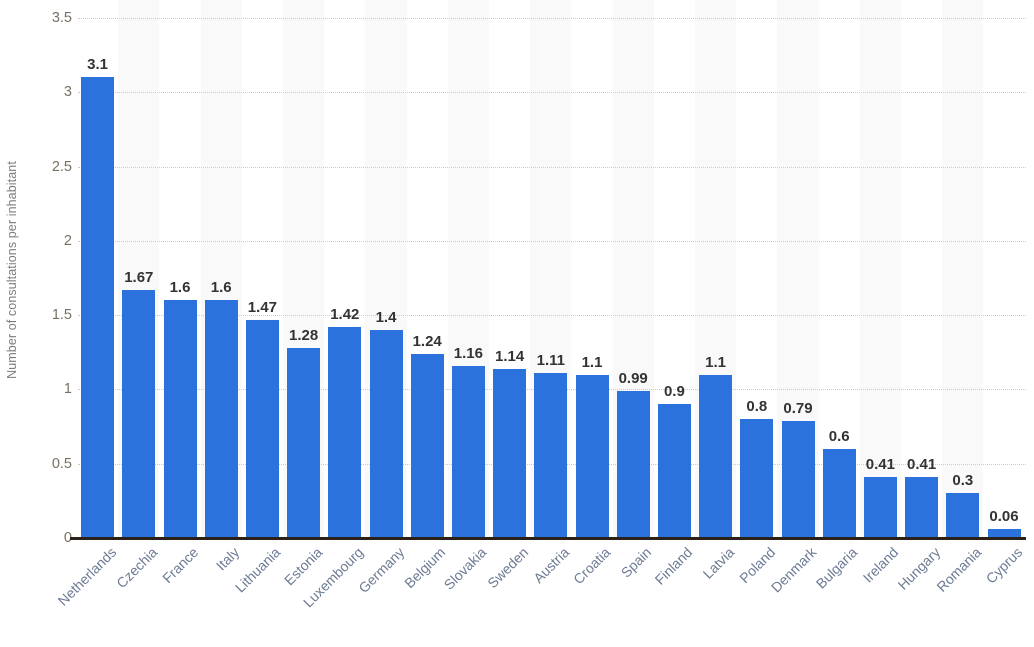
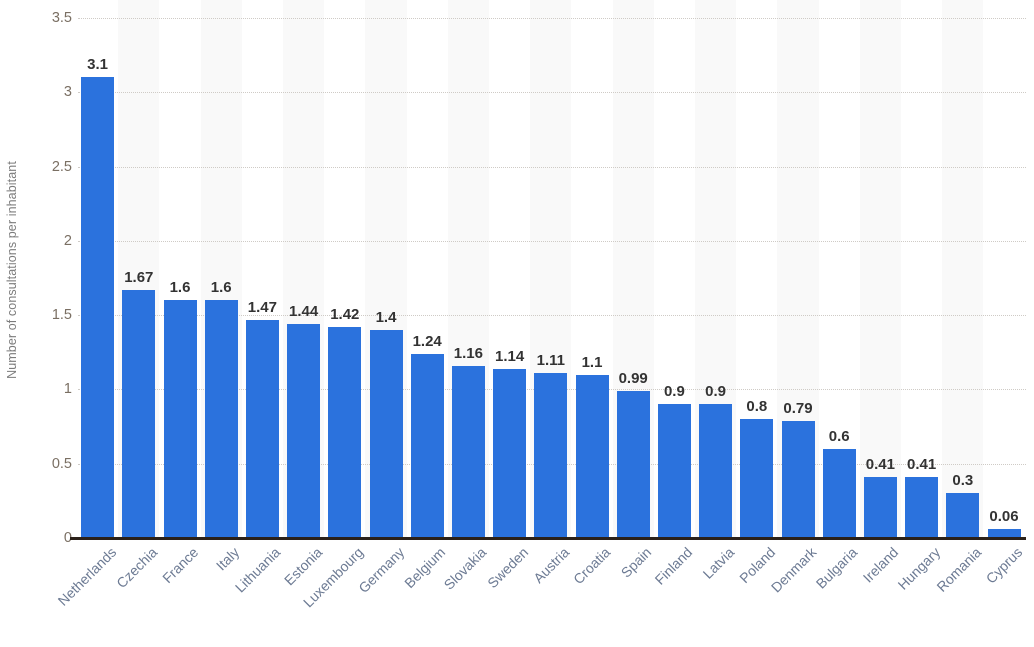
Estonia: 1.28 -> 1.44
Latvia: 1.1 -> 0.9
